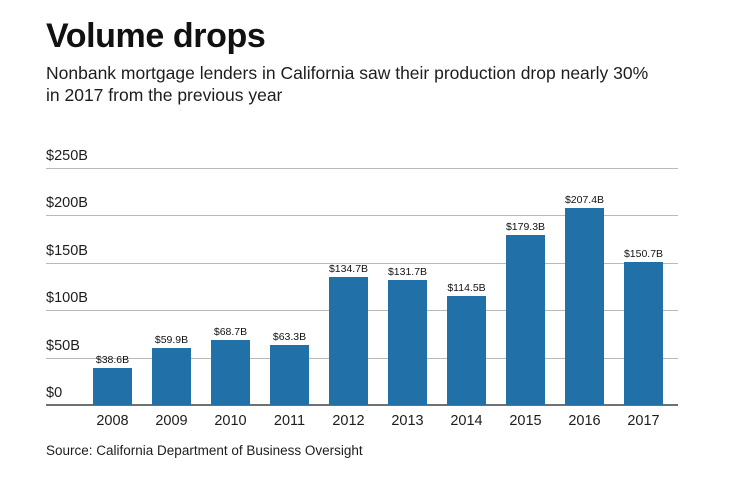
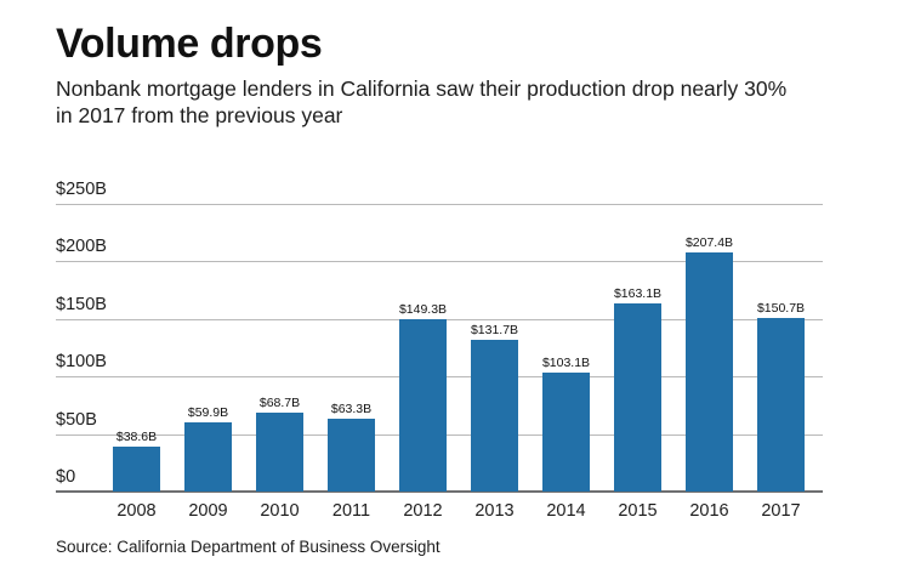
2012: $134.7B -> $149.3B
2014: $114.5B -> $103.1B
2015: $179.3B -> $163.1B
